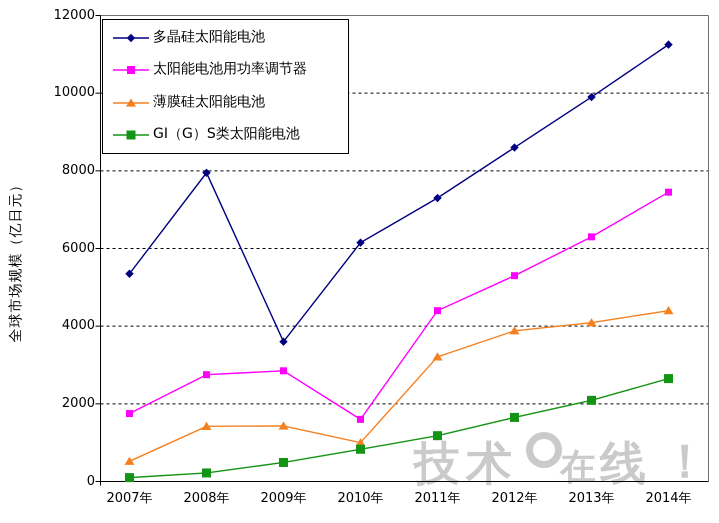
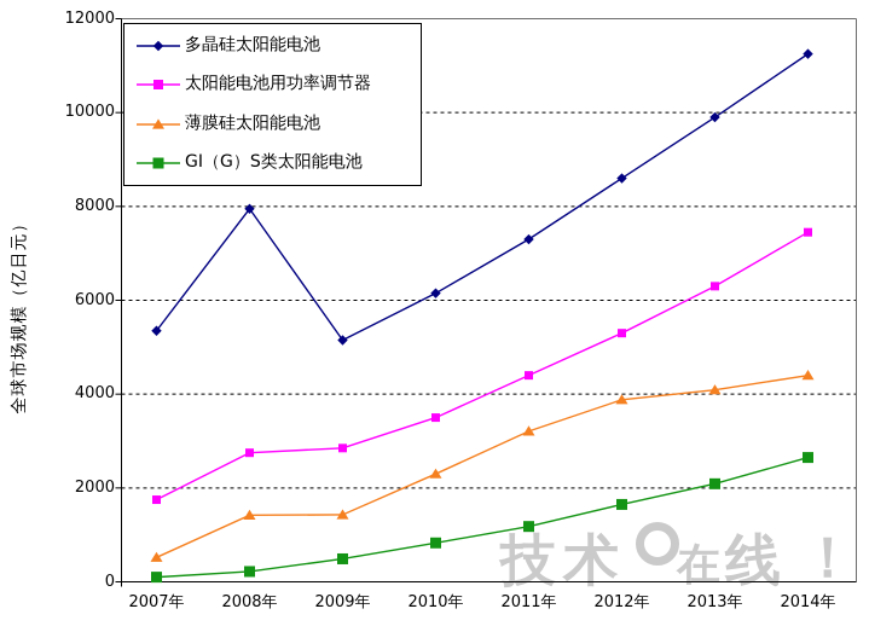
多晶硅太阳能电池/2009年: 3600 -> 5200
太阳能电池用功率调节器/2010年: 1600 -> 3500
薄膜硅太阳能电池/2010年: 1000 -> 2300
